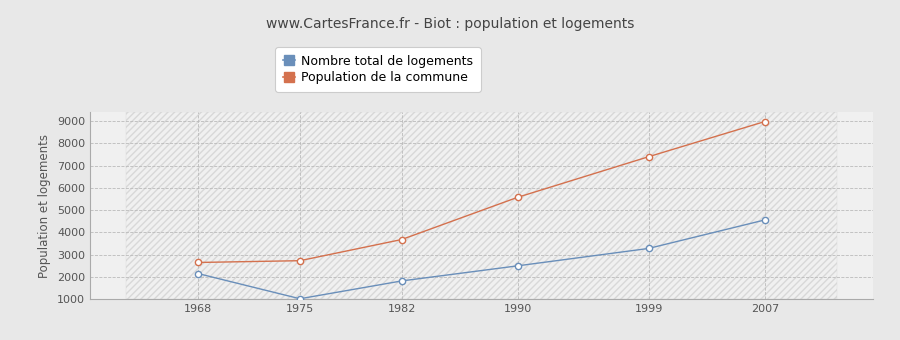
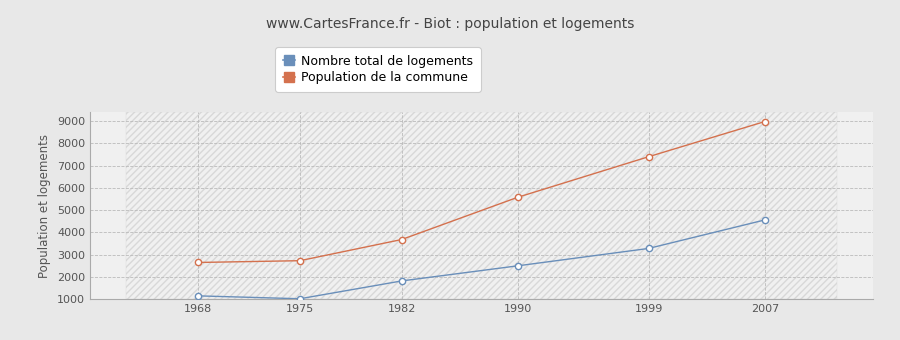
Nombre total de logements/1968: 2150 -> 1150
